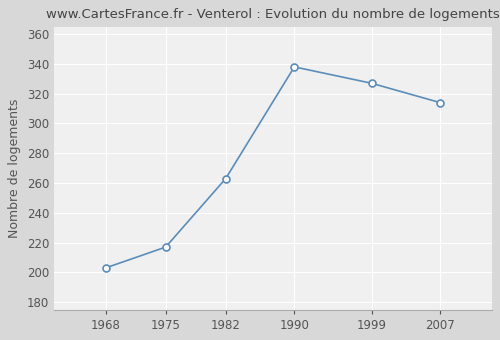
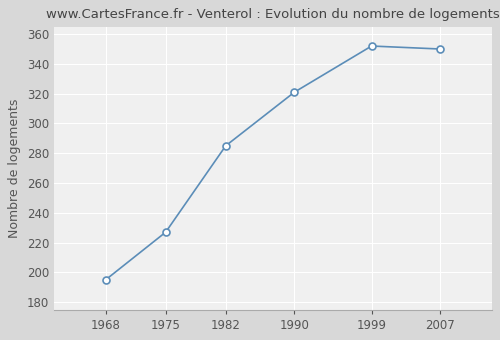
1968: 203 -> 195
1975: 217 -> 227
1982: 263 -> 285
1990: 338 -> 321
1999: 327 -> 352
2007: 314 -> 350
